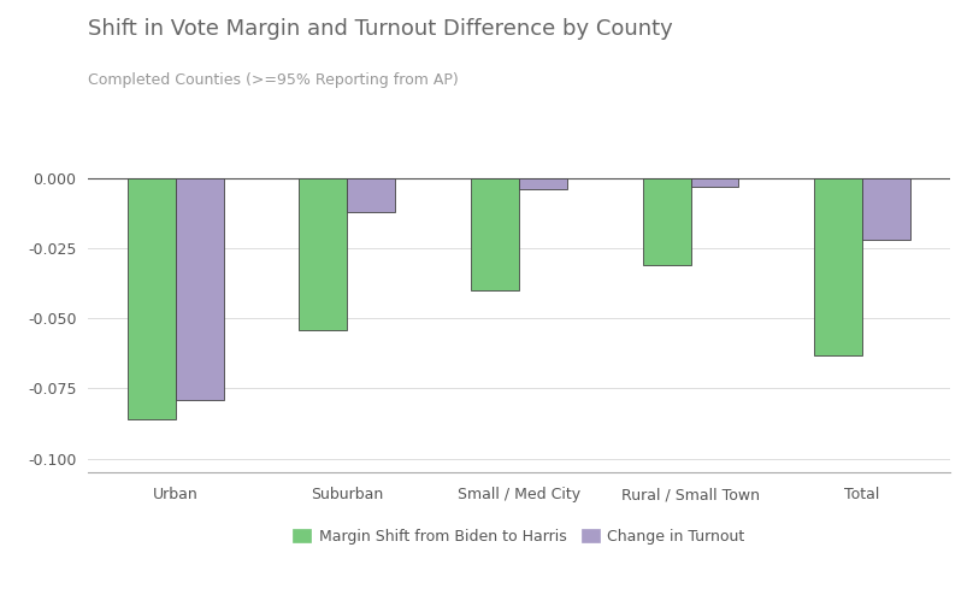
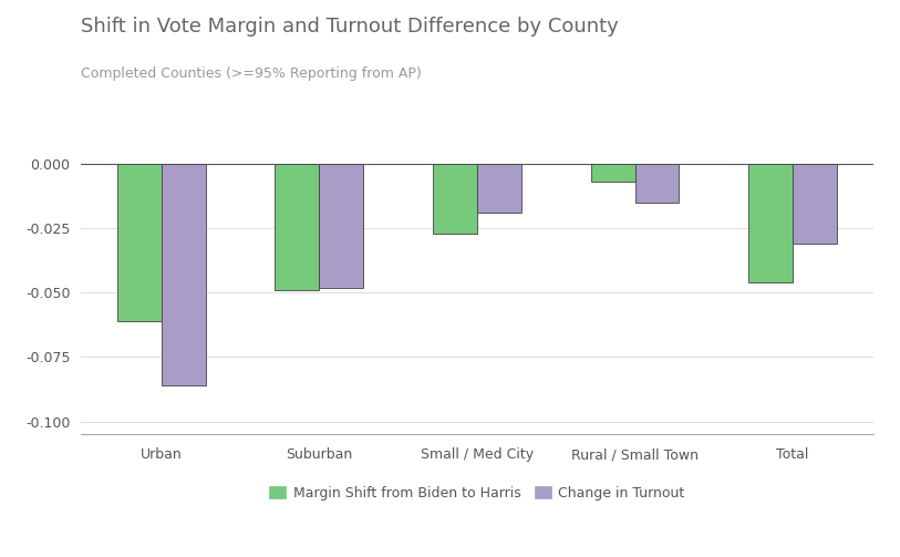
Margin Shift from Biden to Harris/Urban: -0.086 -> -0.061
Change in Turnout/Urban: -0.079 -> -0.086
Margin Shift from Biden to Harris/Suburban: -0.054 -> -0.049
Change in Turnout/Suburban: -0.012 -> -0.048
Margin Shift from Biden to Harris/Small / Med City: -0.040 -> -0.027
Change in Turnout/Small / Med City: -0.004 -> -0.019
Margin Shift from Biden to Harris/Rural / Small Town: -0.031 -> -0.007
Change in Turnout/Rural / Small Town: -0.003 -> -0.015
Margin Shift from Biden to Harris/Total: -0.063 -> -0.046
Change in Turnout/Total: -0.022 -> -0.031
